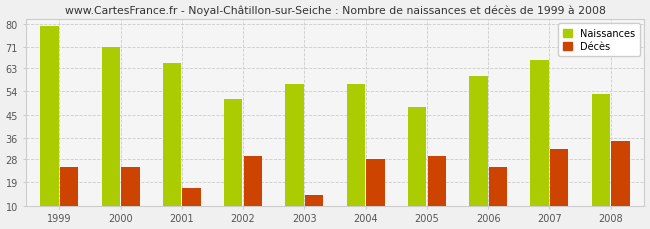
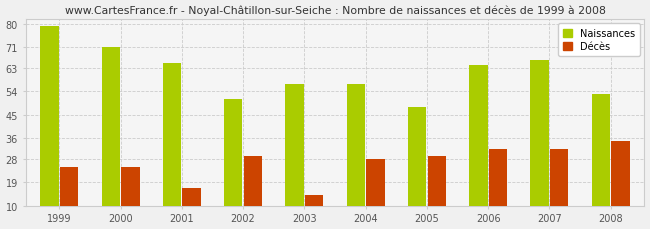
Naissances/2006: 60 -> 64
Décès/2006: 25 -> 32
